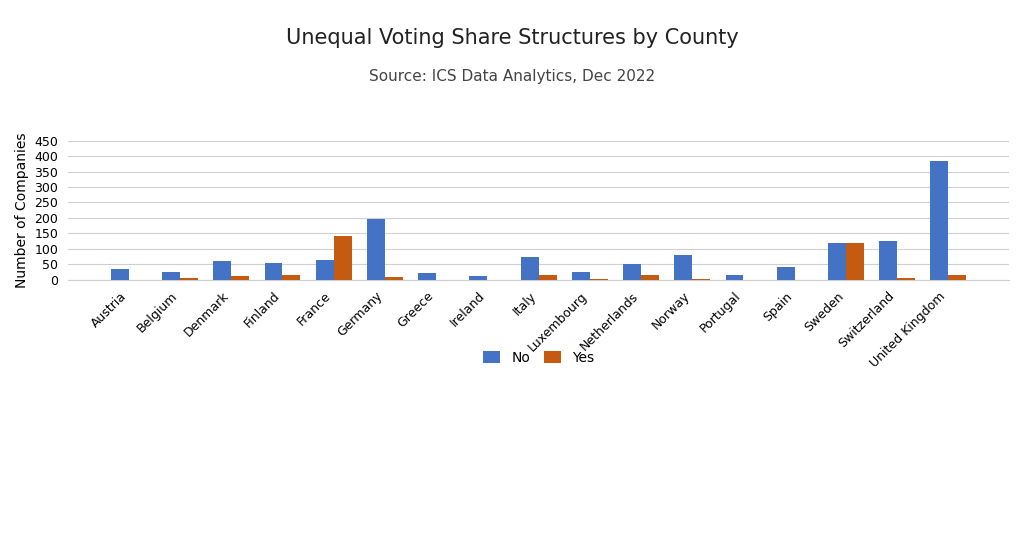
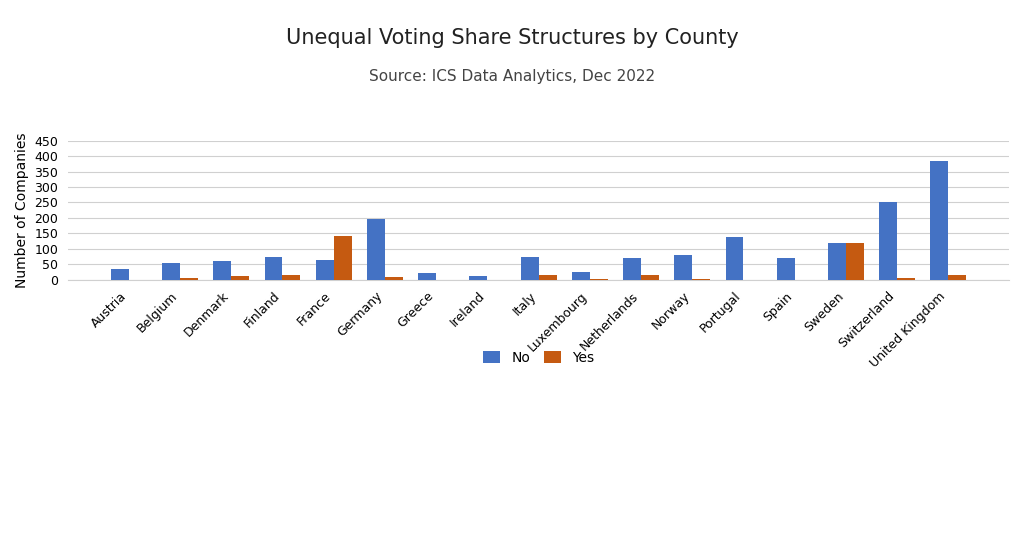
No/Belgium: 27 -> 55
No/Finland: 53 -> 75
No/Netherlands: 50 -> 70
No/Portugal: 16 -> 140
No/Spain: 42 -> 70
No/Switzerland: 125 -> 250
